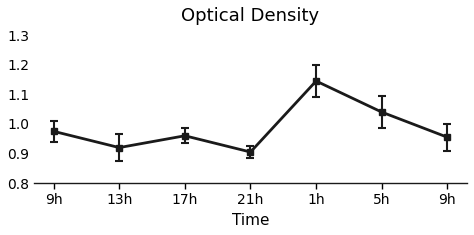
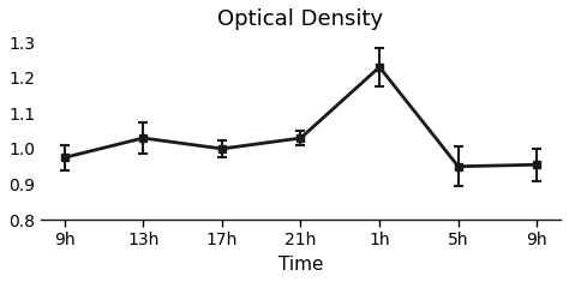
13h: 0.920 -> 1.030
17h: 0.960 -> 1.000
21h: 0.905 -> 1.030
1h: 1.145 -> 1.230
5h: 1.040 -> 0.950
